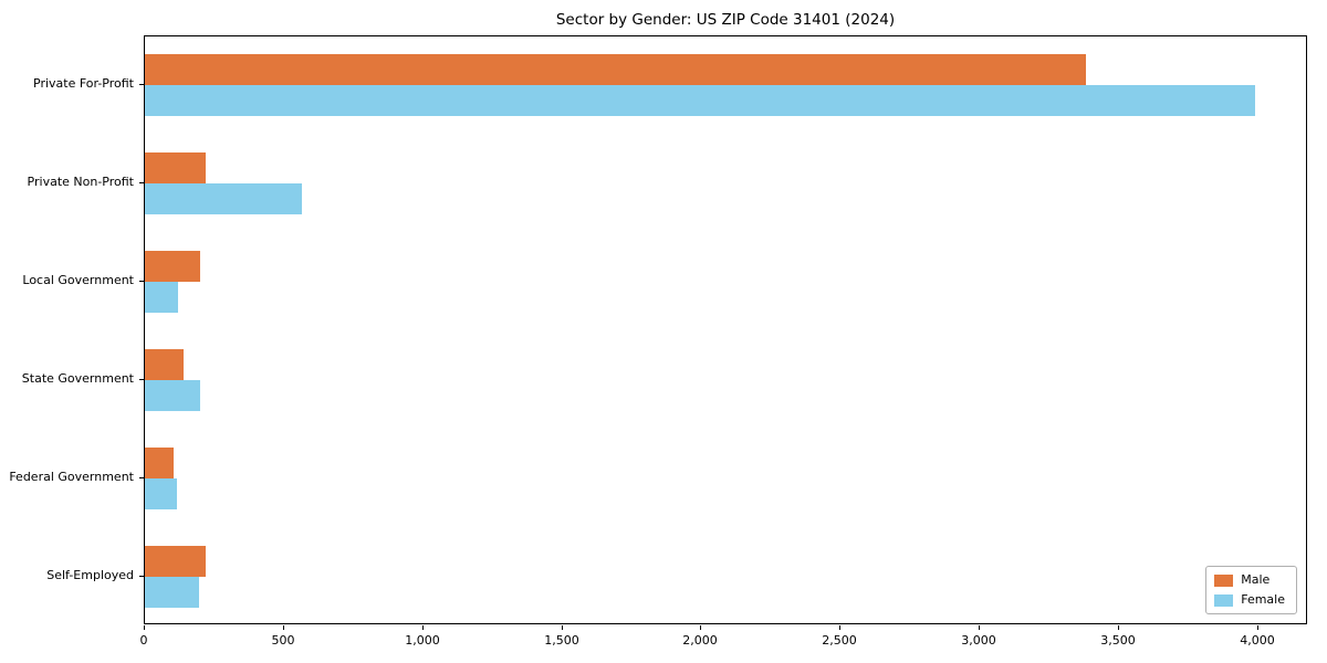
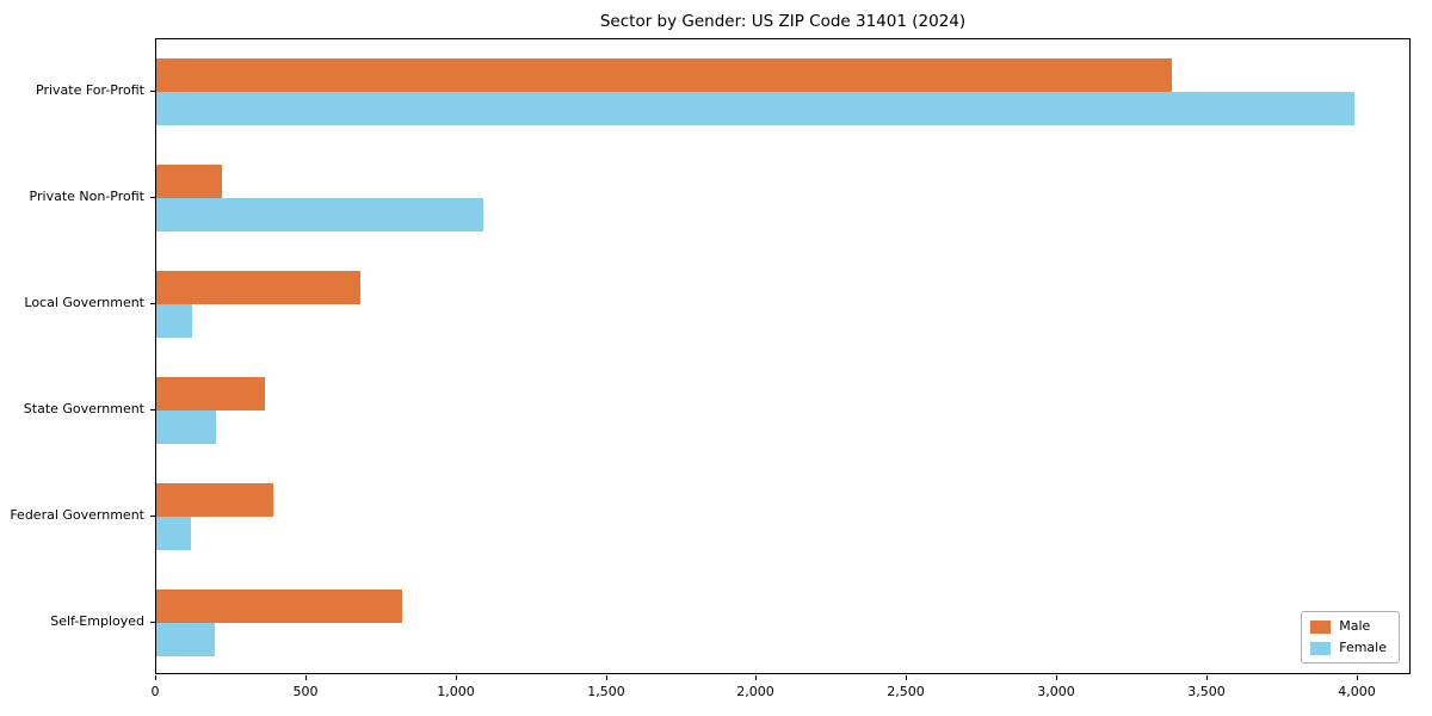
Female/Private Non-Profit: 560 -> 1090
Male/Local Government: 200 -> 680
Male/State Government: 140 -> 360
Male/Federal Government: 100 -> 390
Male/Self-Employed: 220 -> 820
